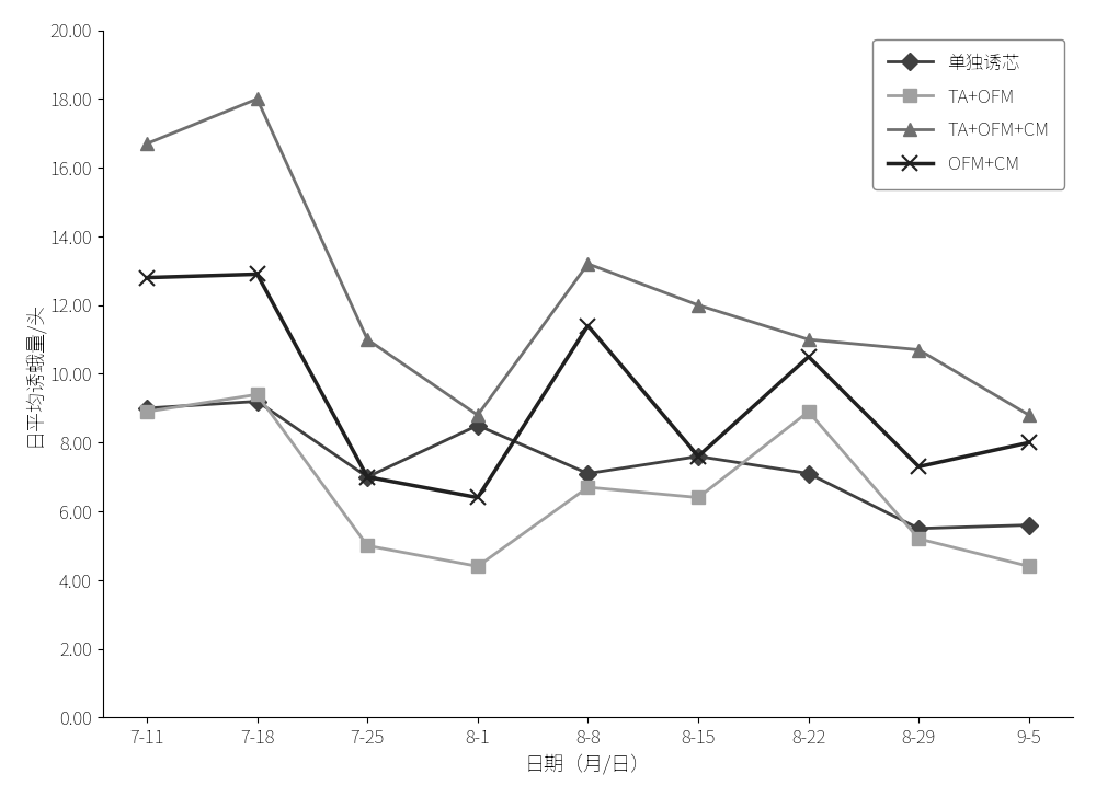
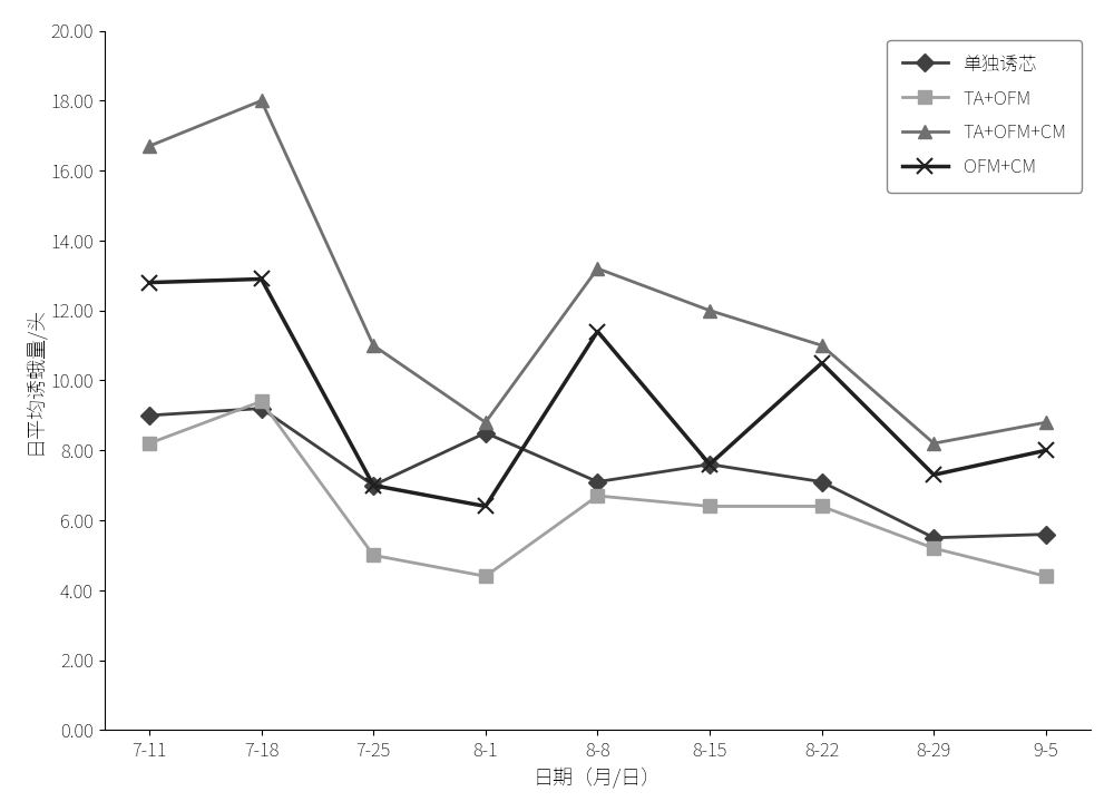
TA+OFM/7-11: 8.9 -> 8.2
TA+OFM/8-22: 8.9 -> 6.4
TA+OFM+CM/8-29: 10.7 -> 8.2
